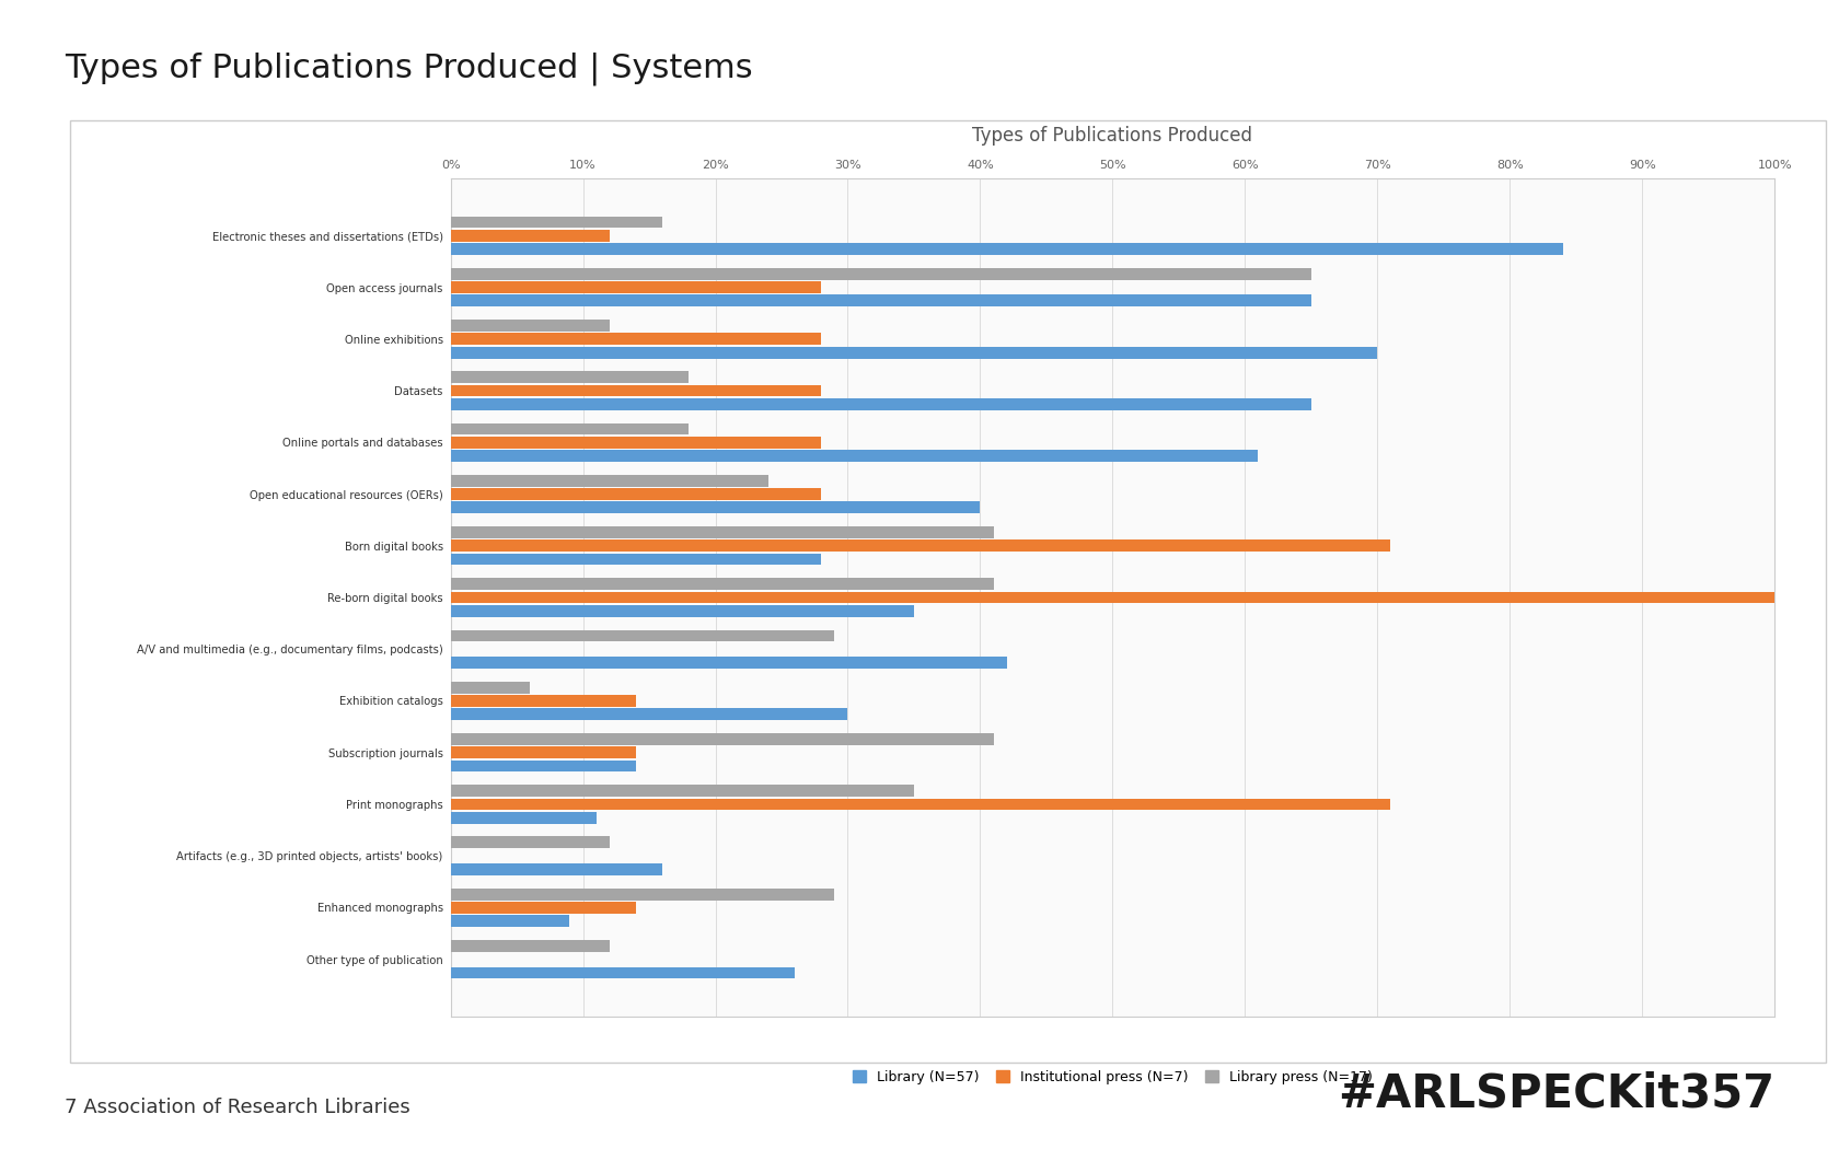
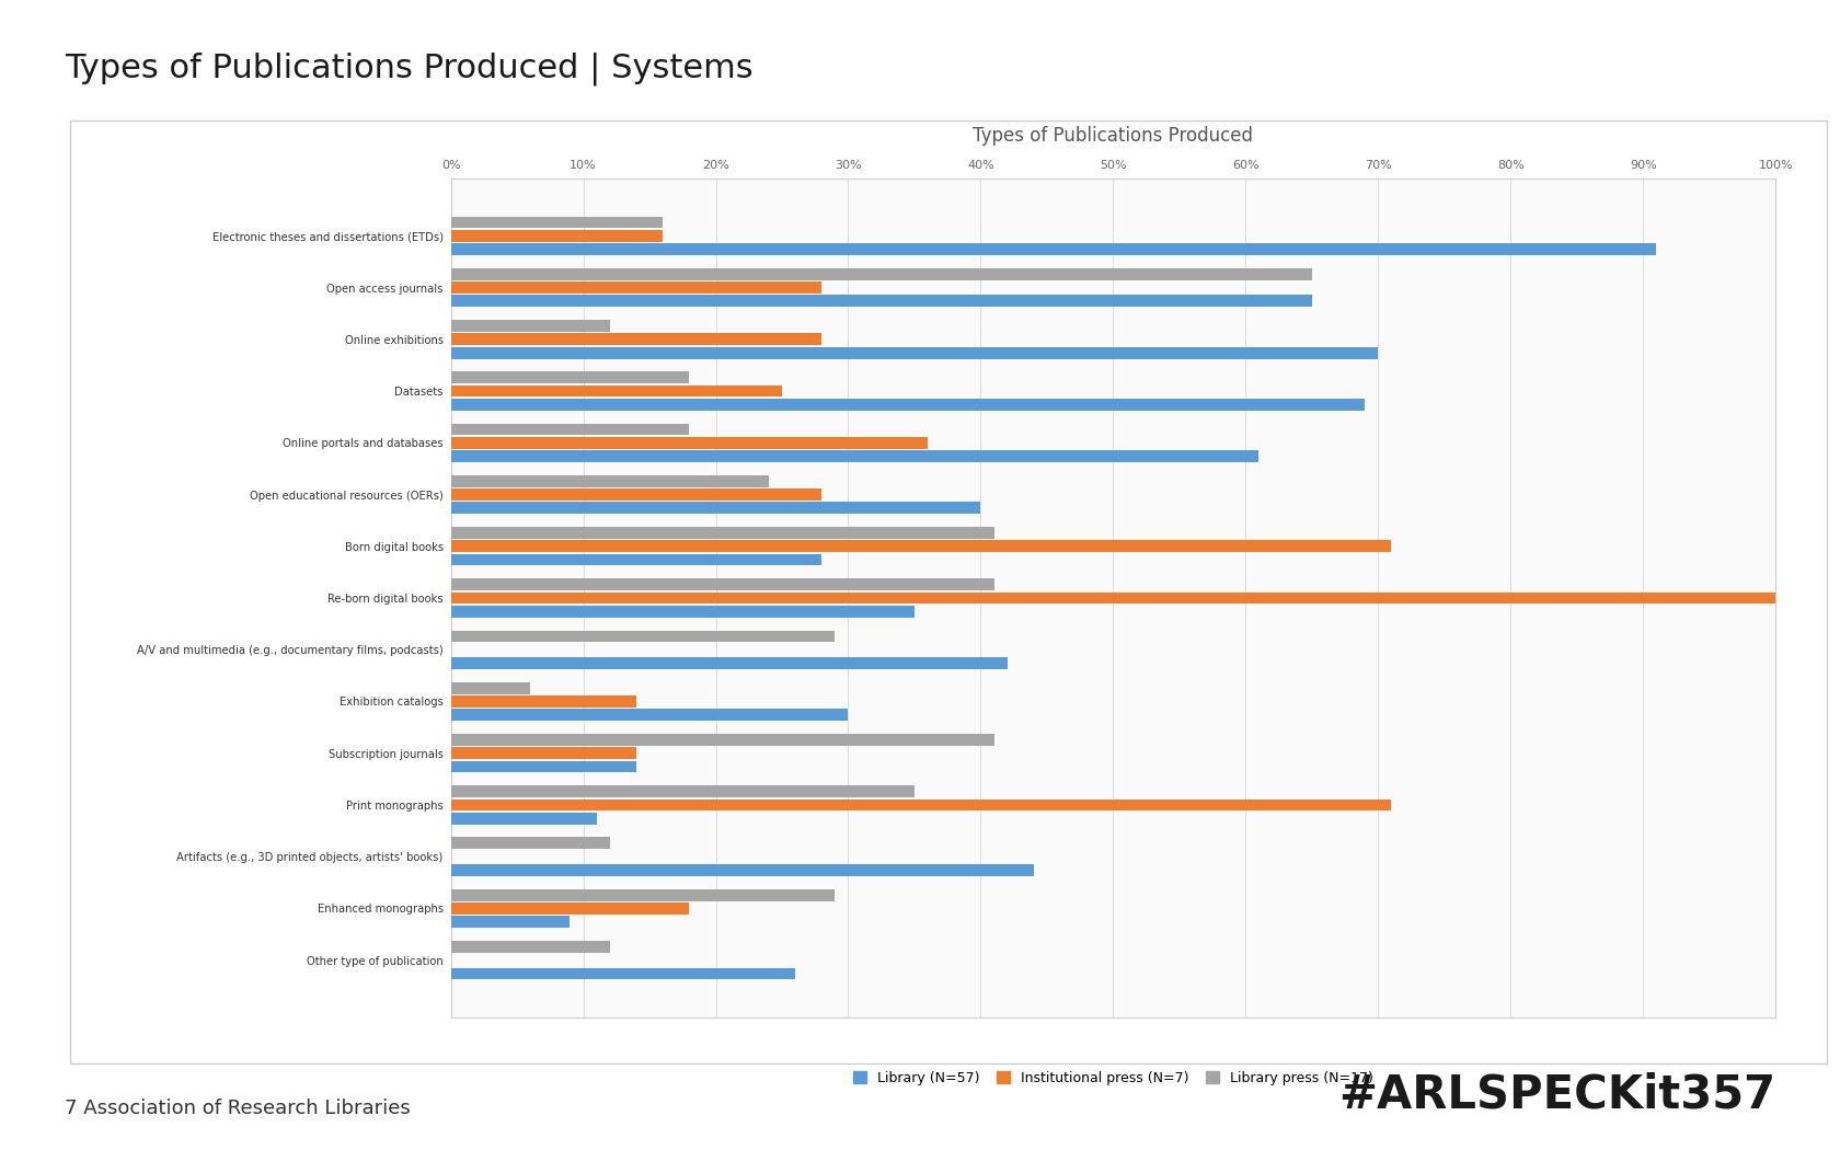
Institutional press (N=7)/Electronic theses and dissertations (ETDs): 12% -> 16%
Library (N=57)/Electronic theses and dissertations (ETDs): 84% -> 91%
Institutional press (N=7)/Datasets: 28% -> 25%
Library (N=57)/Datasets: 65% -> 69%
Institutional press (N=7)/Online portals and databases: 28% -> 36%
Library (N=57)/Artifacts (e.g., 3D printed objects, artists' books): 16% -> 44%
Institutional press (N=7)/Enhanced monographs: 14% -> 18%
